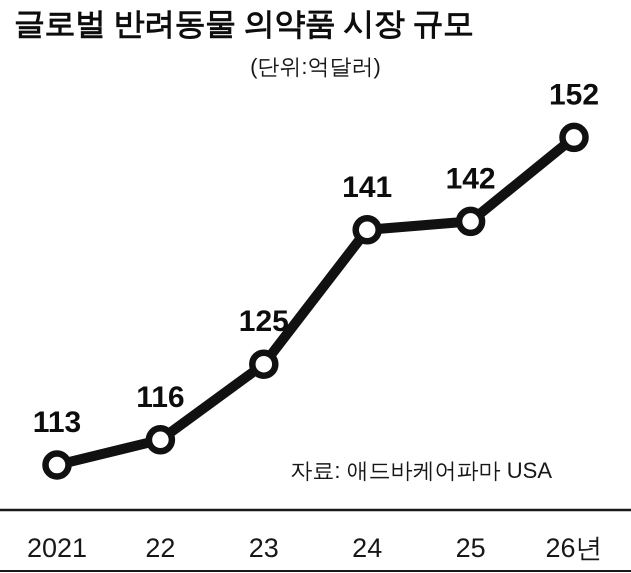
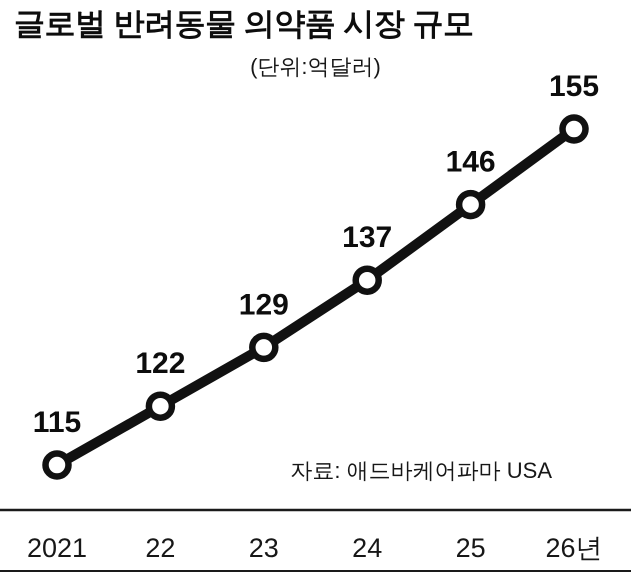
2021: 113 -> 115
22: 116 -> 122
23: 125 -> 129
24: 141 -> 137
25: 142 -> 146
26년: 152 -> 155
